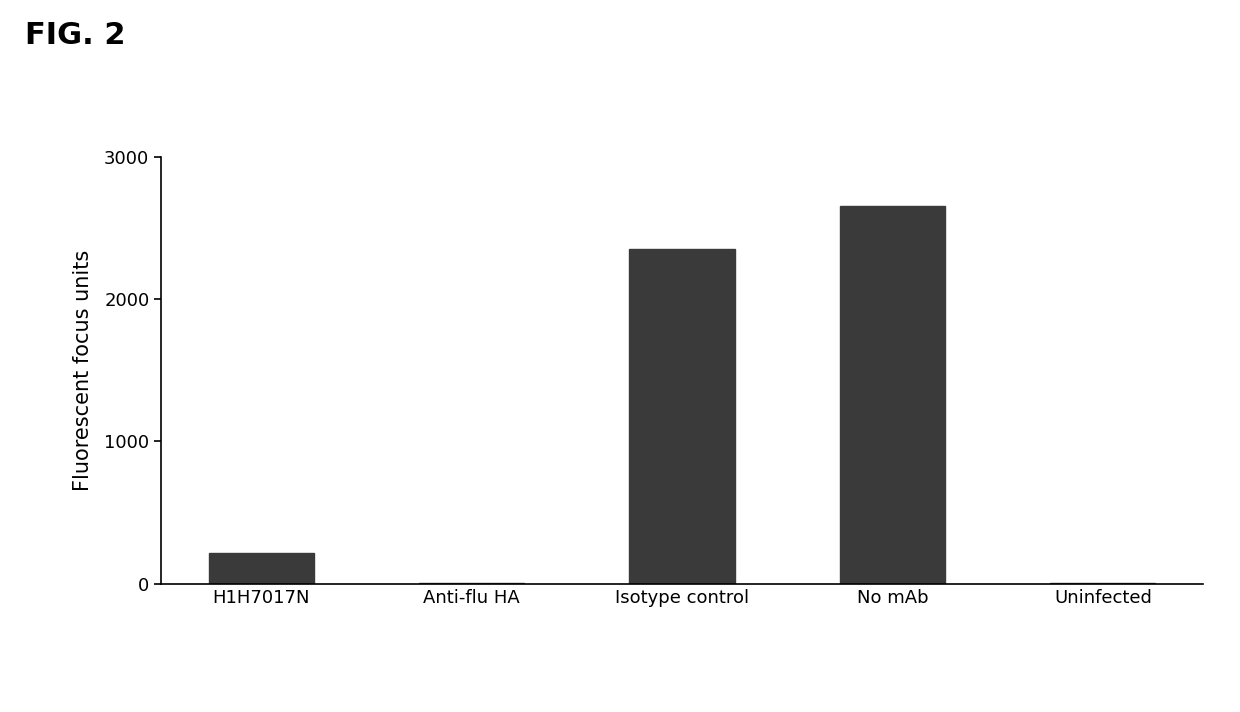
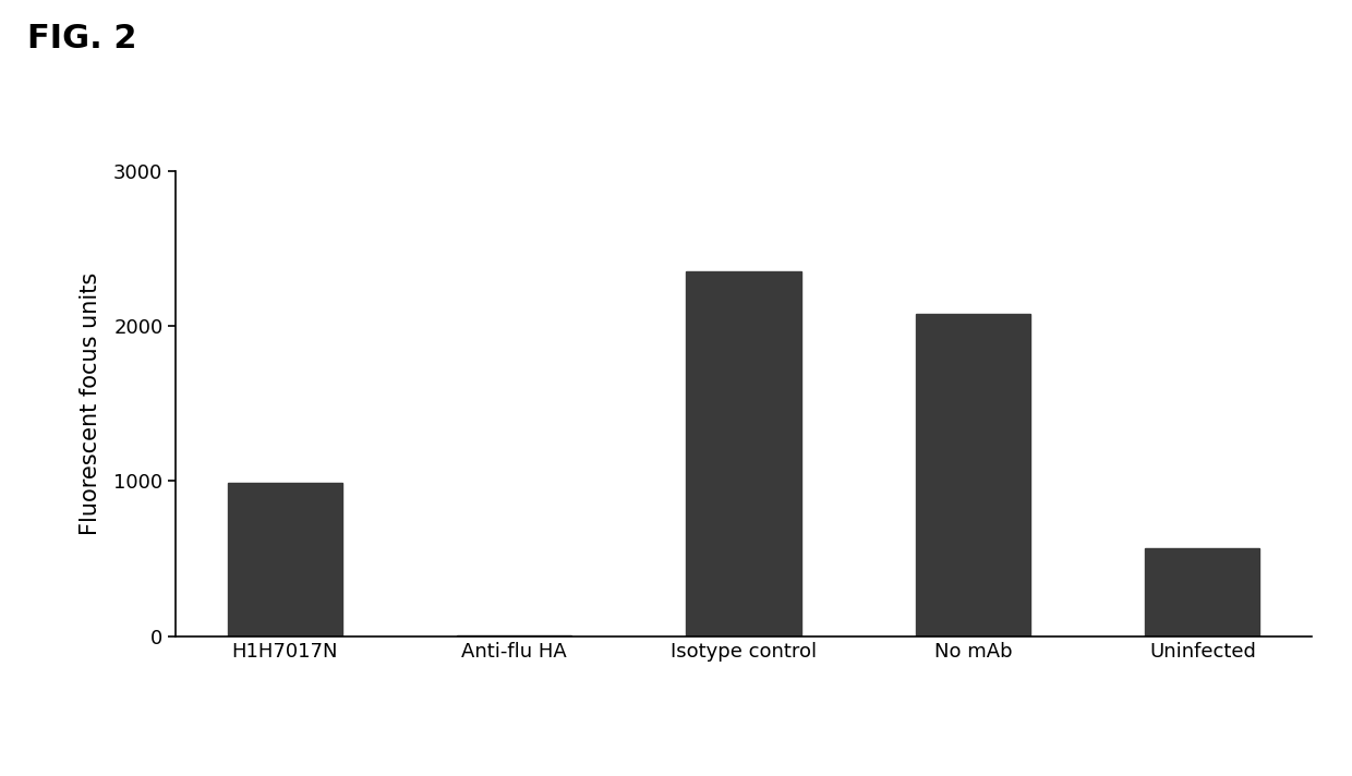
H1H7017N: 220 -> 990
No mAb: 2650 -> 2080
Uninfected: 0 -> 570
